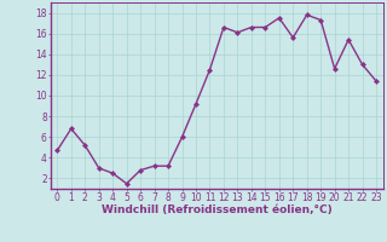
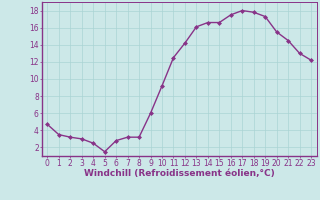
1: 6.8 -> 3.5
2: 5.2 -> 3.2
12: 16.6 -> 14.2
17: 15.6 -> 18.0
20: 12.6 -> 15.5
21: 15.4 -> 14.5
23: 11.4 -> 12.2
